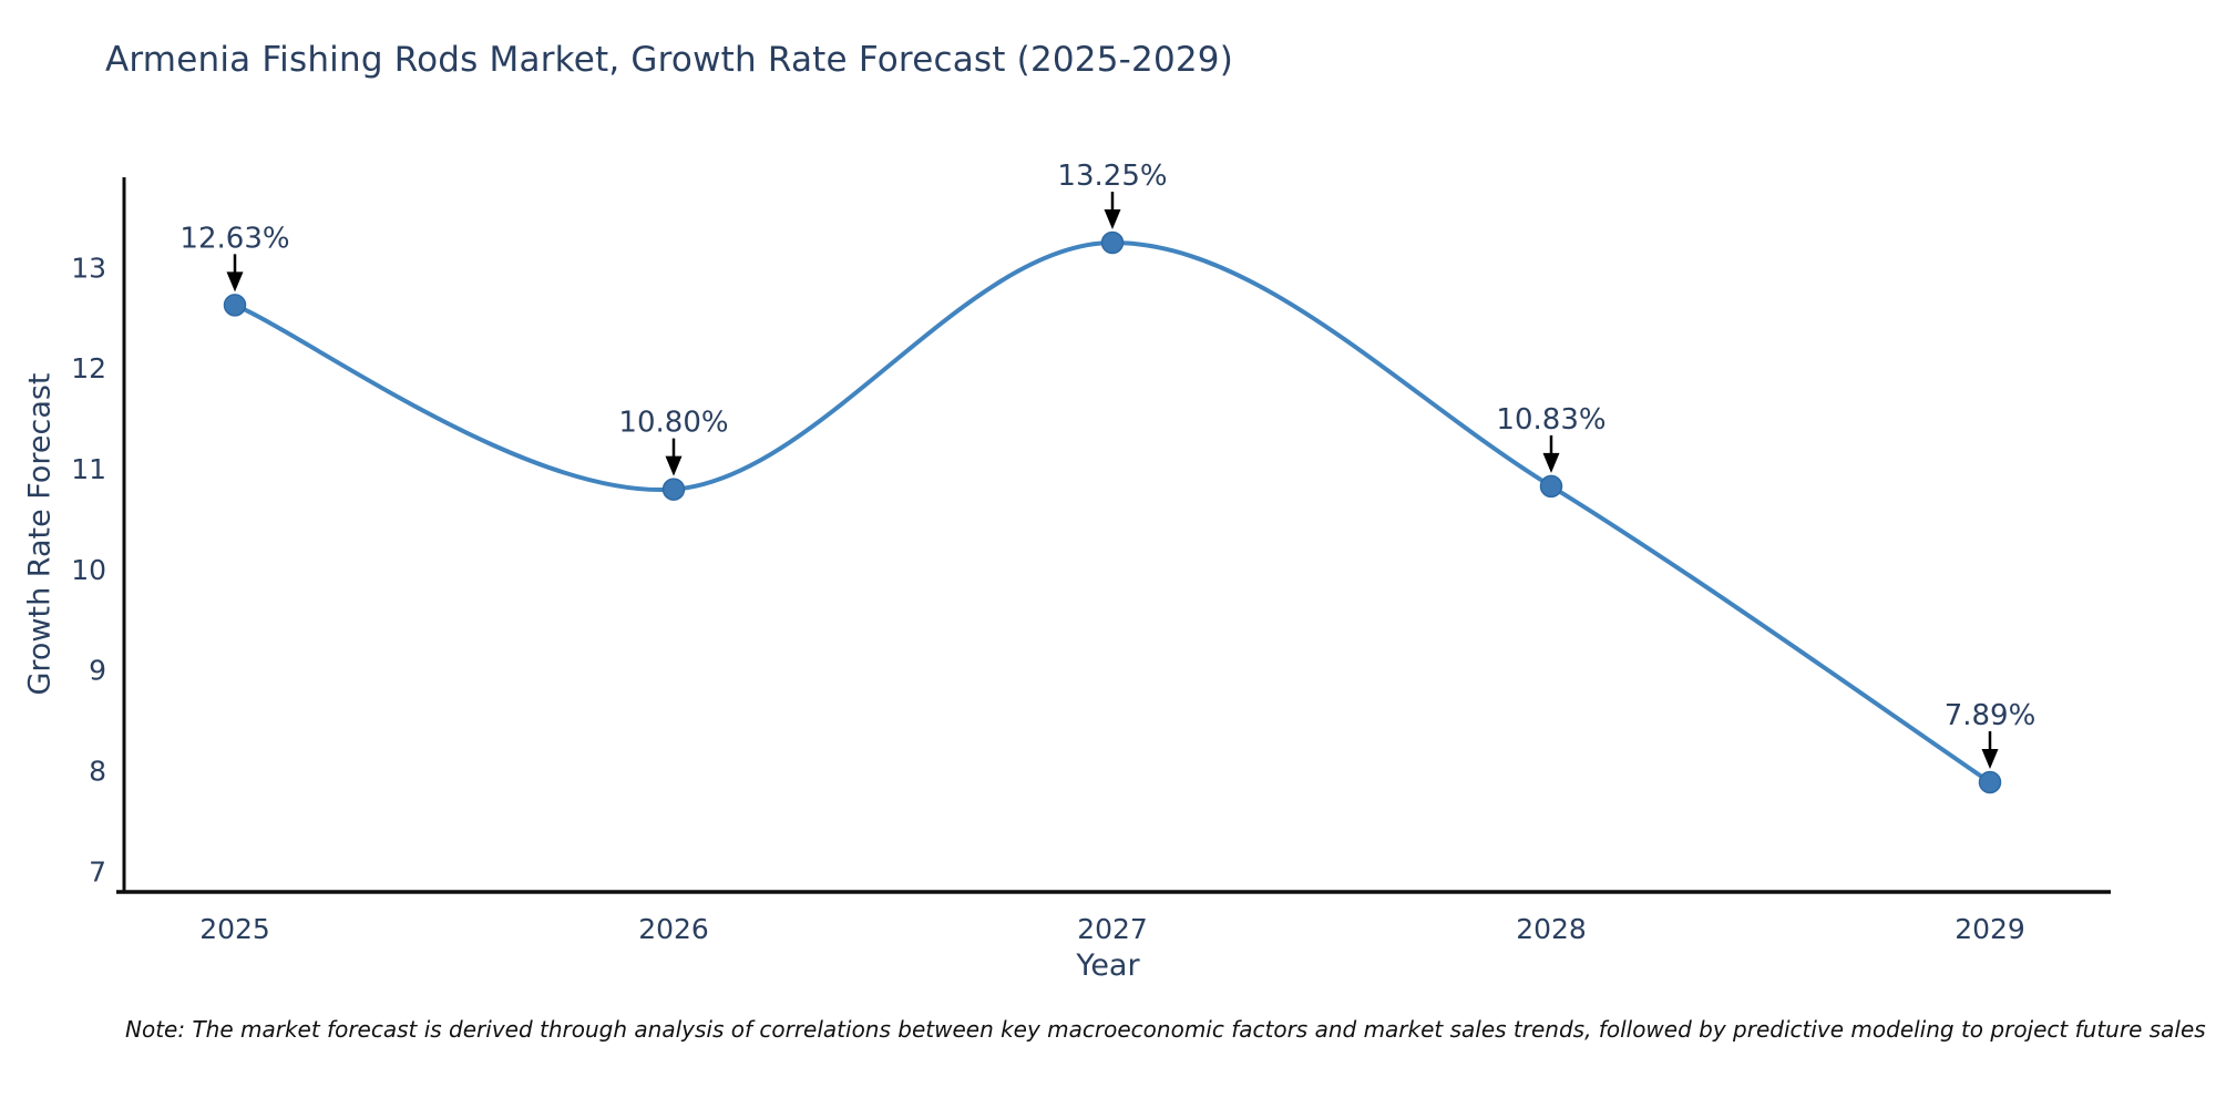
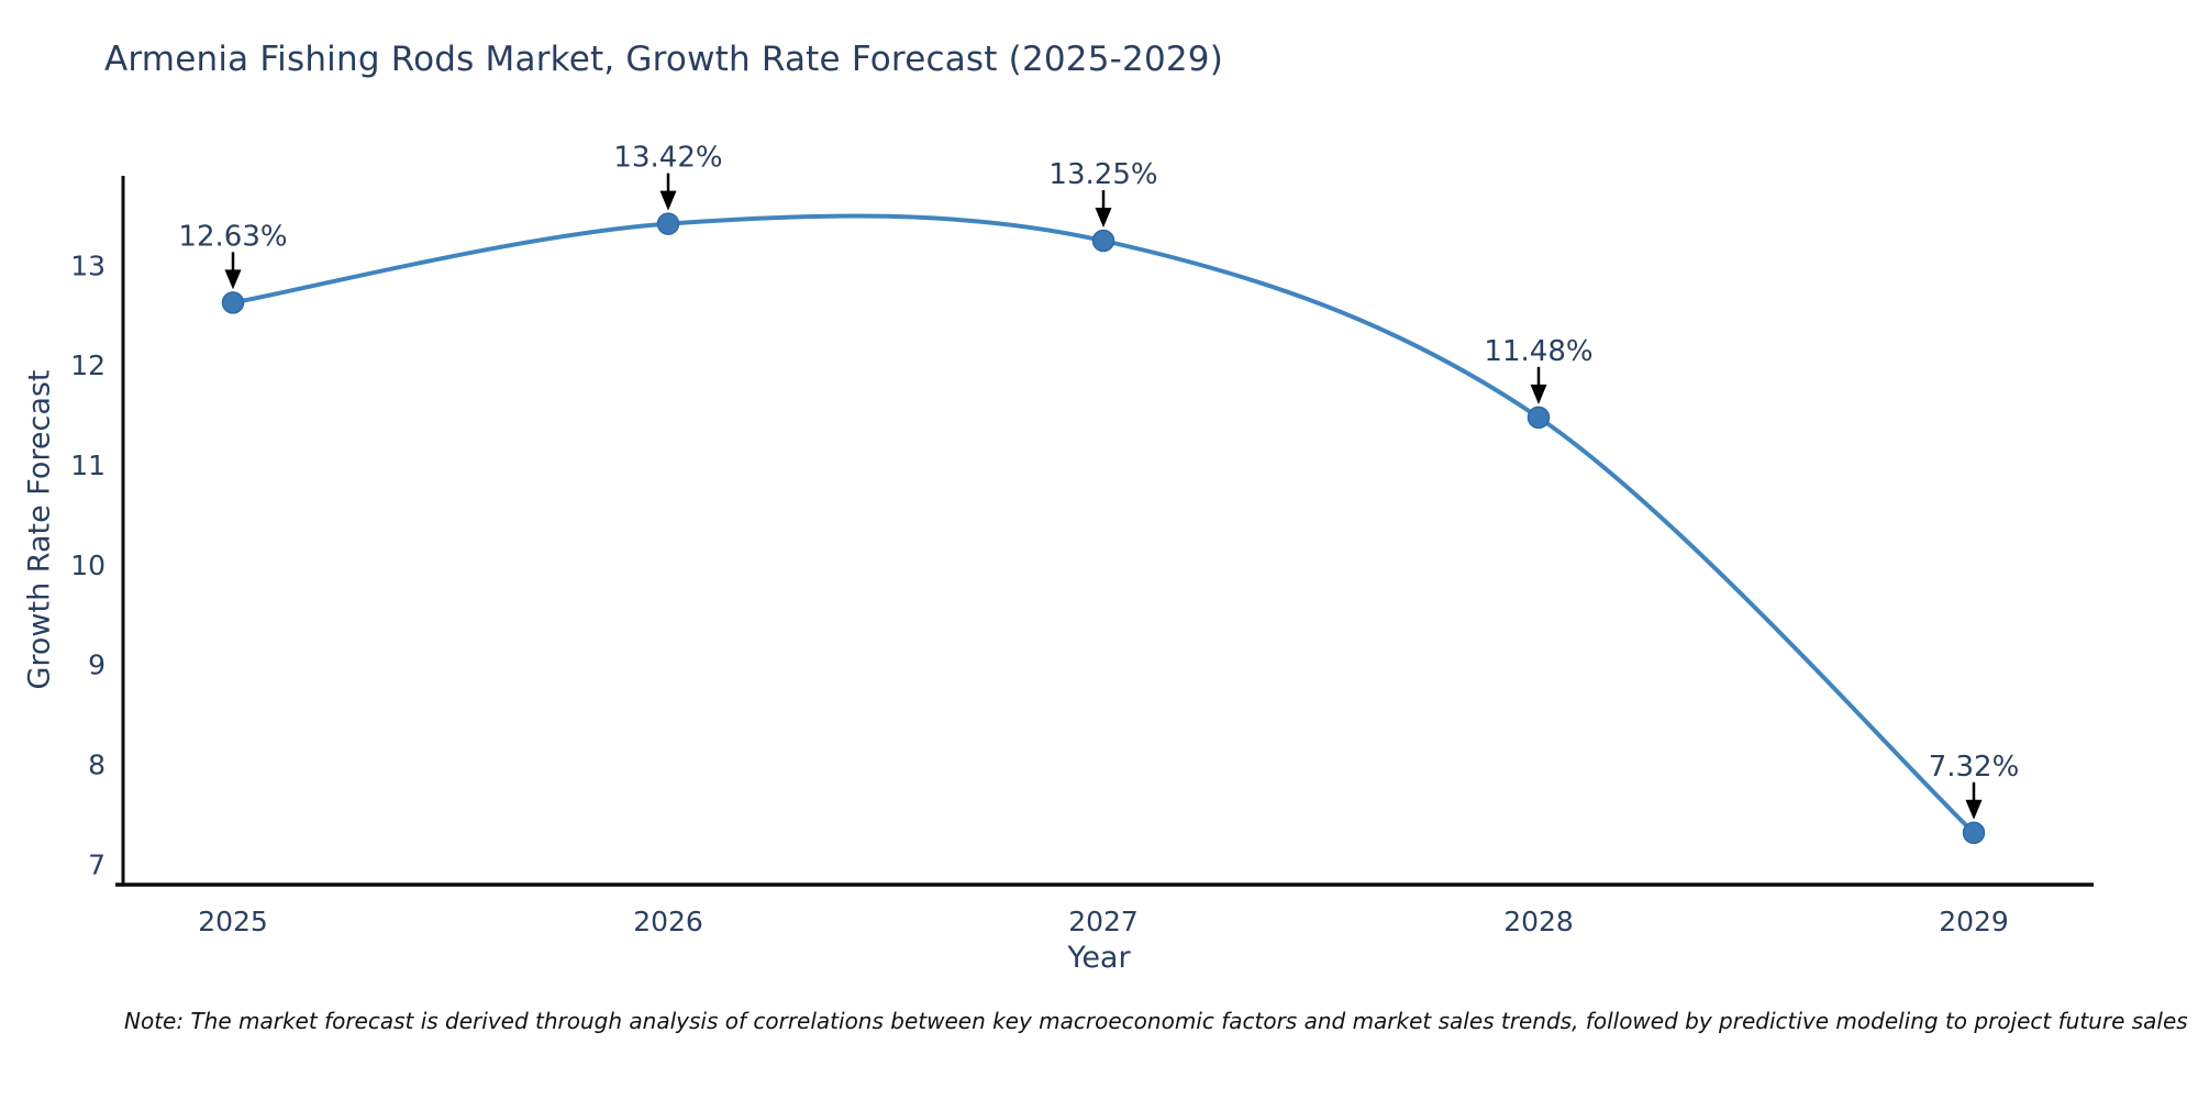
2026: 10.80% -> 13.42%
2028: 10.83% -> 11.48%
2029: 7.89% -> 7.32%
